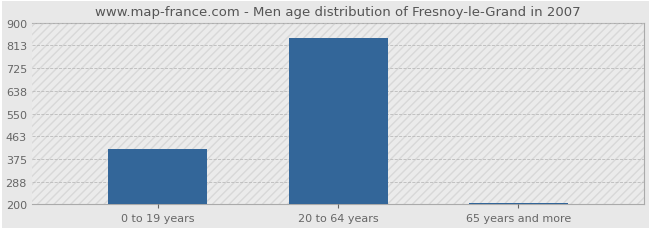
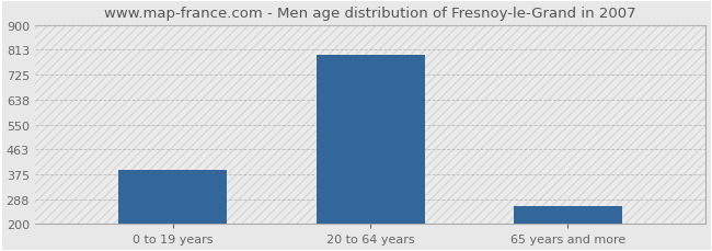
0 to 19 years: 413 -> 390
20 to 64 years: 840 -> 795
65 years and more: 206 -> 265
